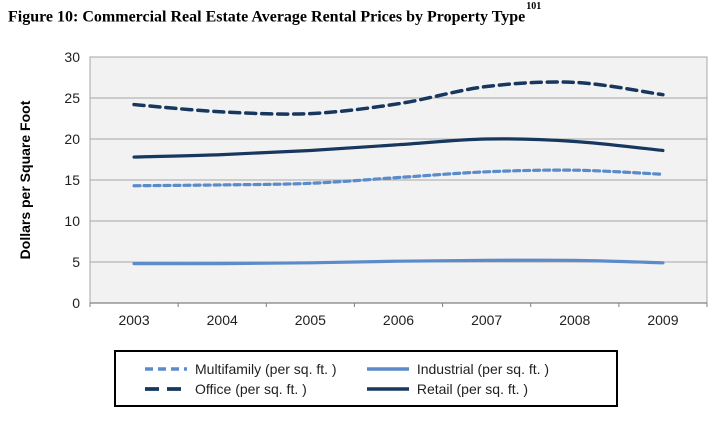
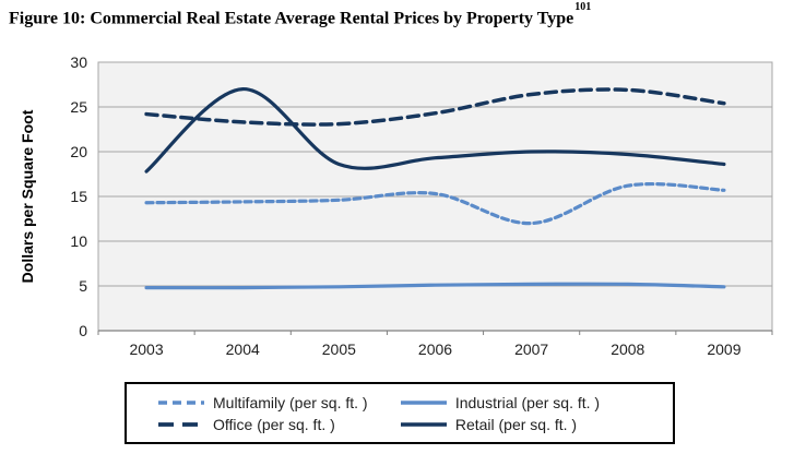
Retail (per sq. ft. )/2004: 18 -> 27
Multifamily (per sq. ft. )/2007: 16 -> 12
